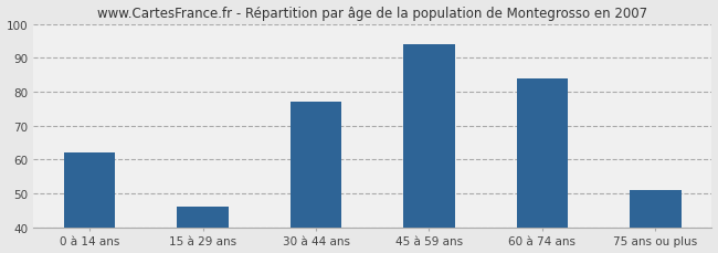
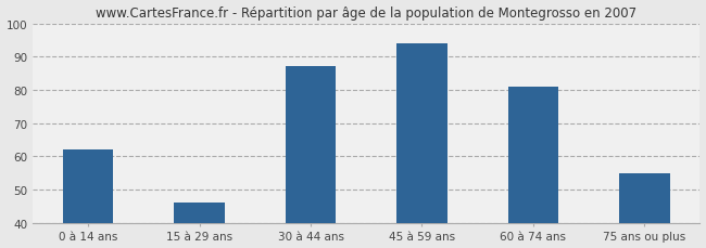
30 à 44 ans: 77 -> 87
60 à 74 ans: 84 -> 81
75 ans ou plus: 51 -> 55
